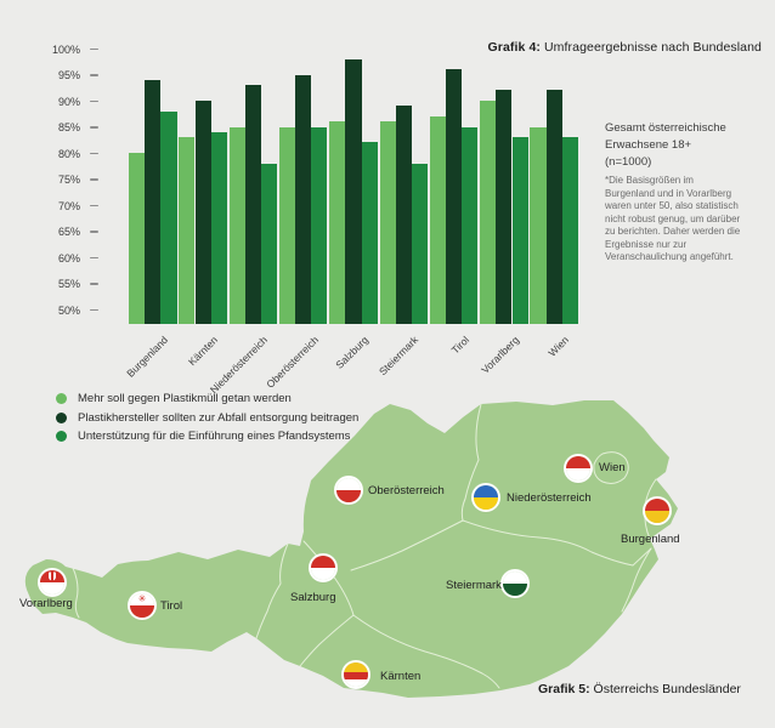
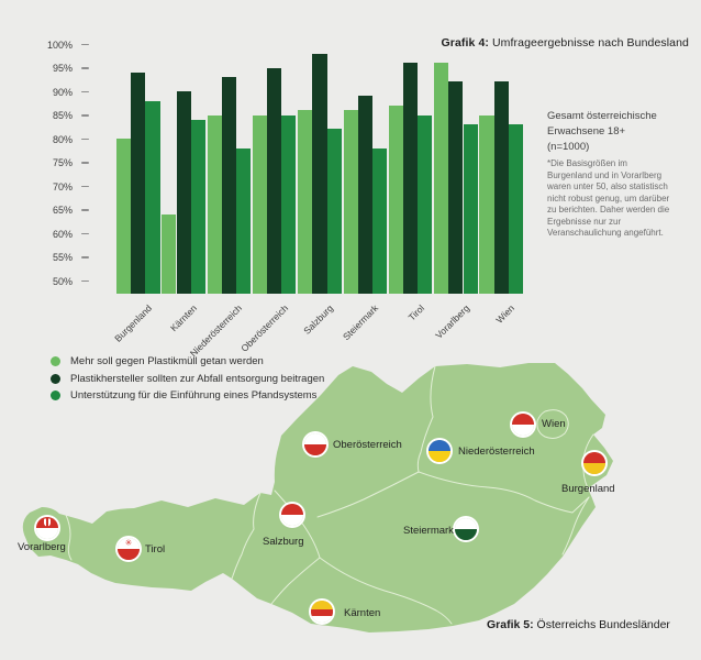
Mehr soll gegen Plastikmüll getan werden/Kärnten: 83% -> 64%
Mehr soll gegen Plastikmüll getan werden/Vorarlberg: 90% -> 96%
